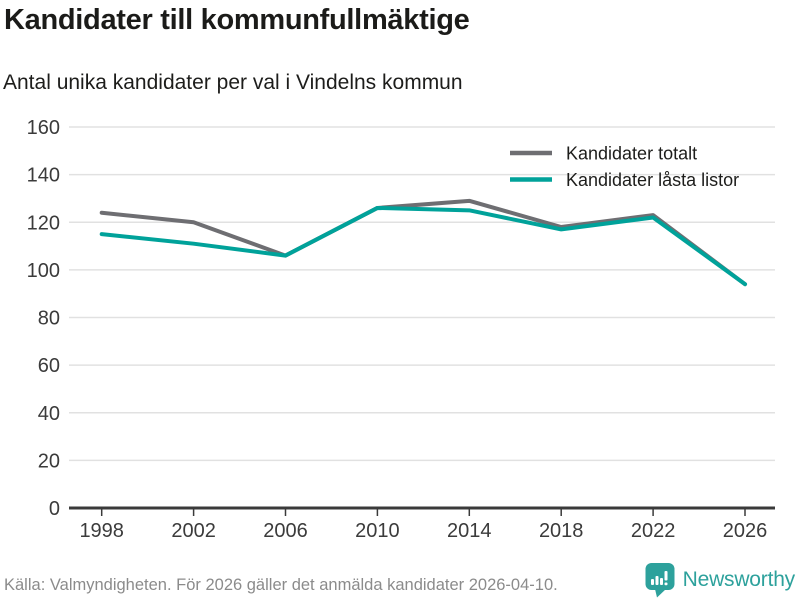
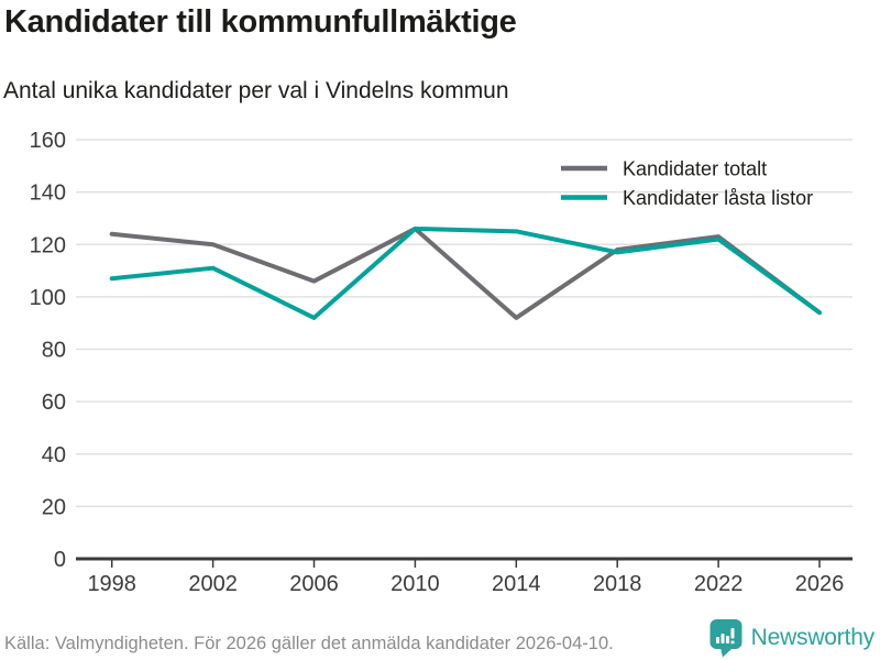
Kandidater låsta listor/1998: 115 -> 107
Kandidater låsta listor/2006: 106 -> 92
Kandidater totalt/2014: 129 -> 92
